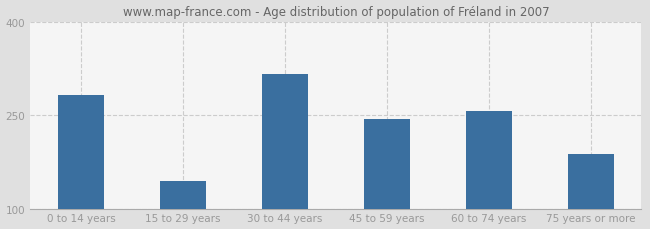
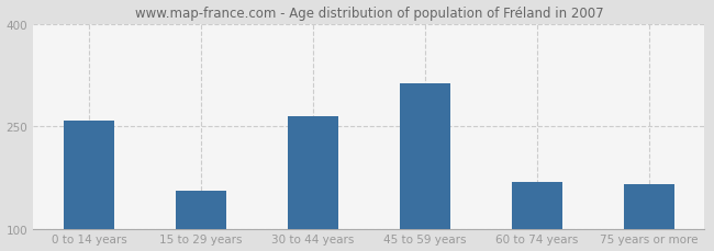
0 to 14 years: 282 -> 258
15 to 29 years: 144 -> 155
30 to 44 years: 316 -> 265
45 to 59 years: 244 -> 312
60 to 74 years: 256 -> 168
75 years or more: 188 -> 165
